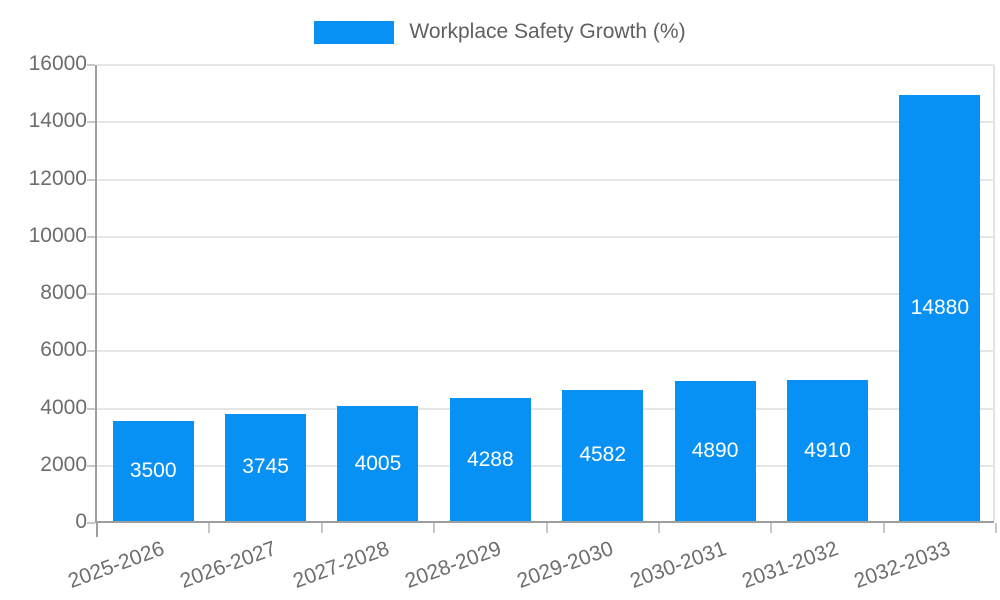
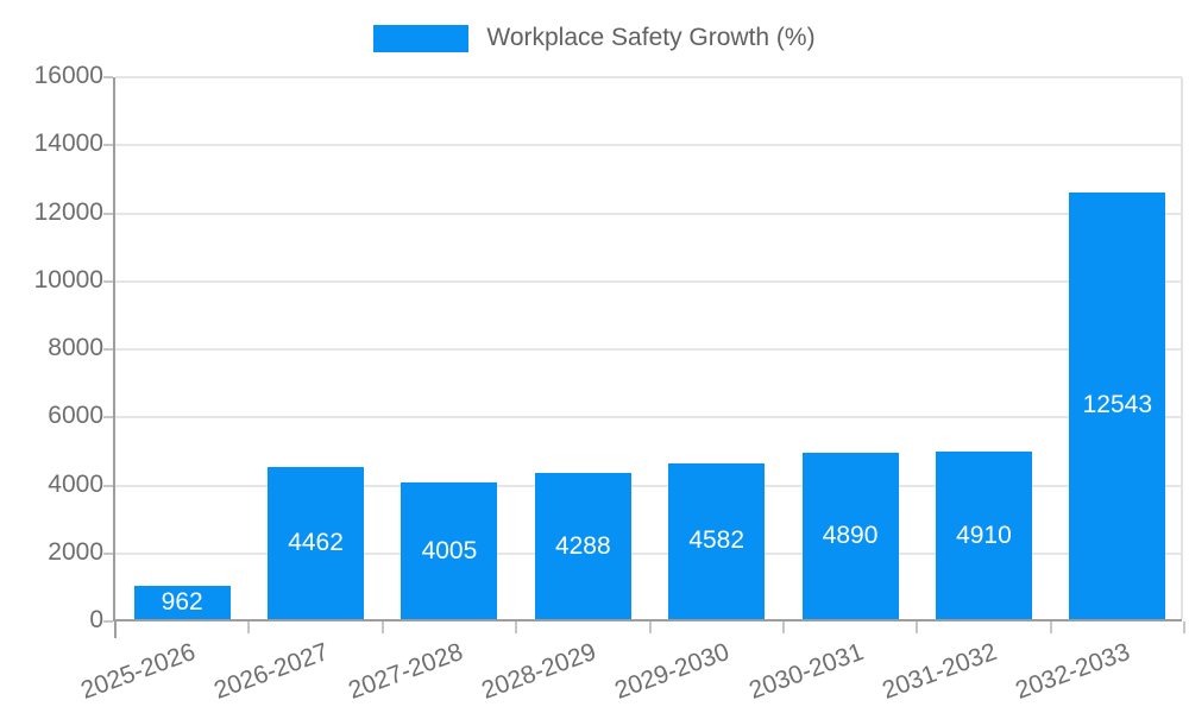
2025-2026: 3500 -> 962
2026-2027: 3745 -> 4462
2032-2033: 14880 -> 12543
